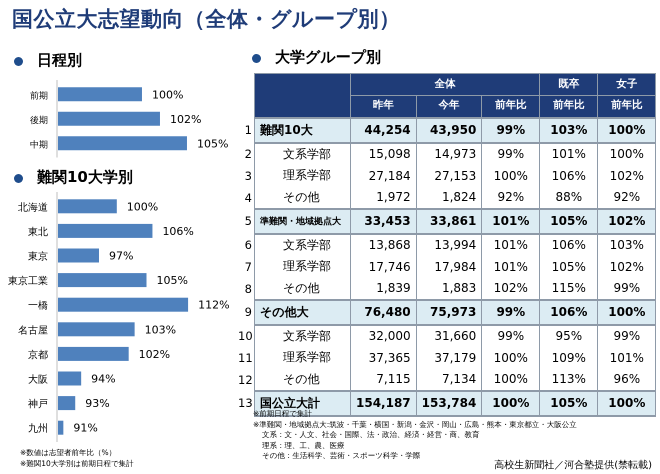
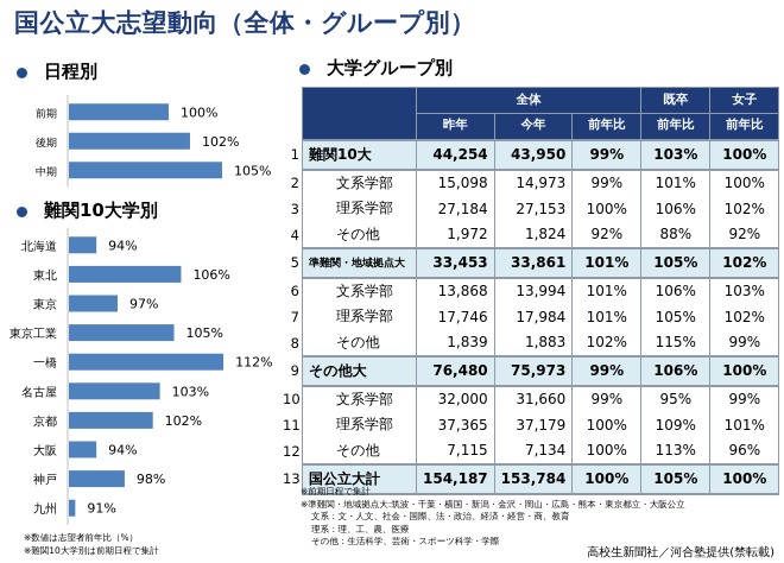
難関10大学別/北海道: 100% -> 94%
難関10大学別/神戸: 93% -> 98%
